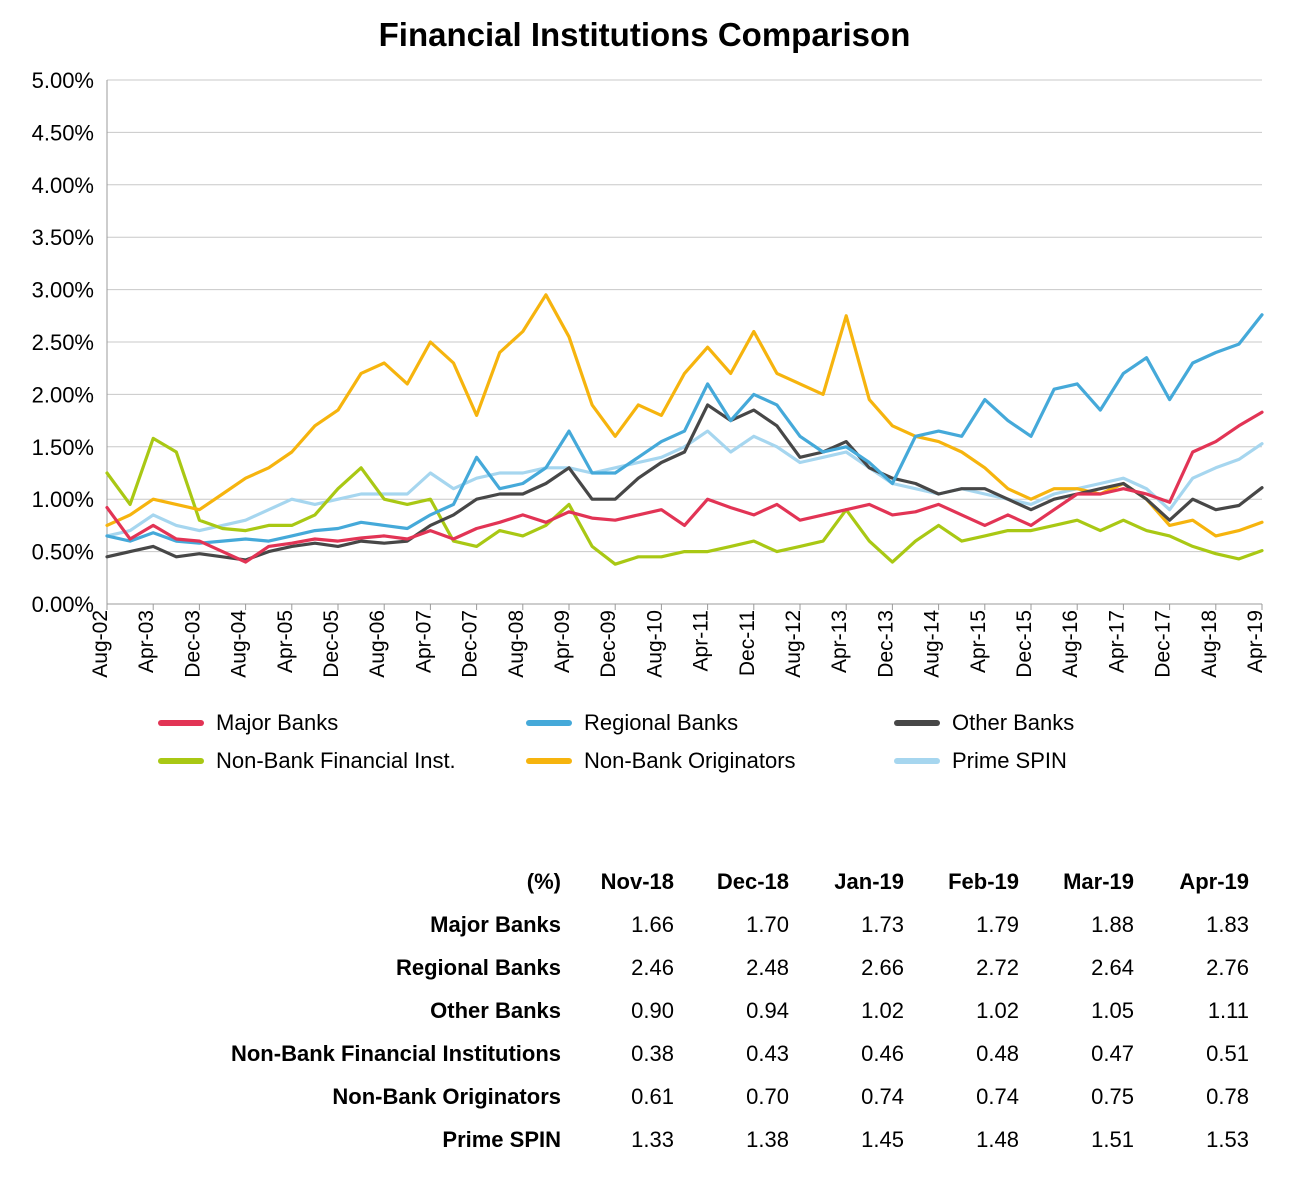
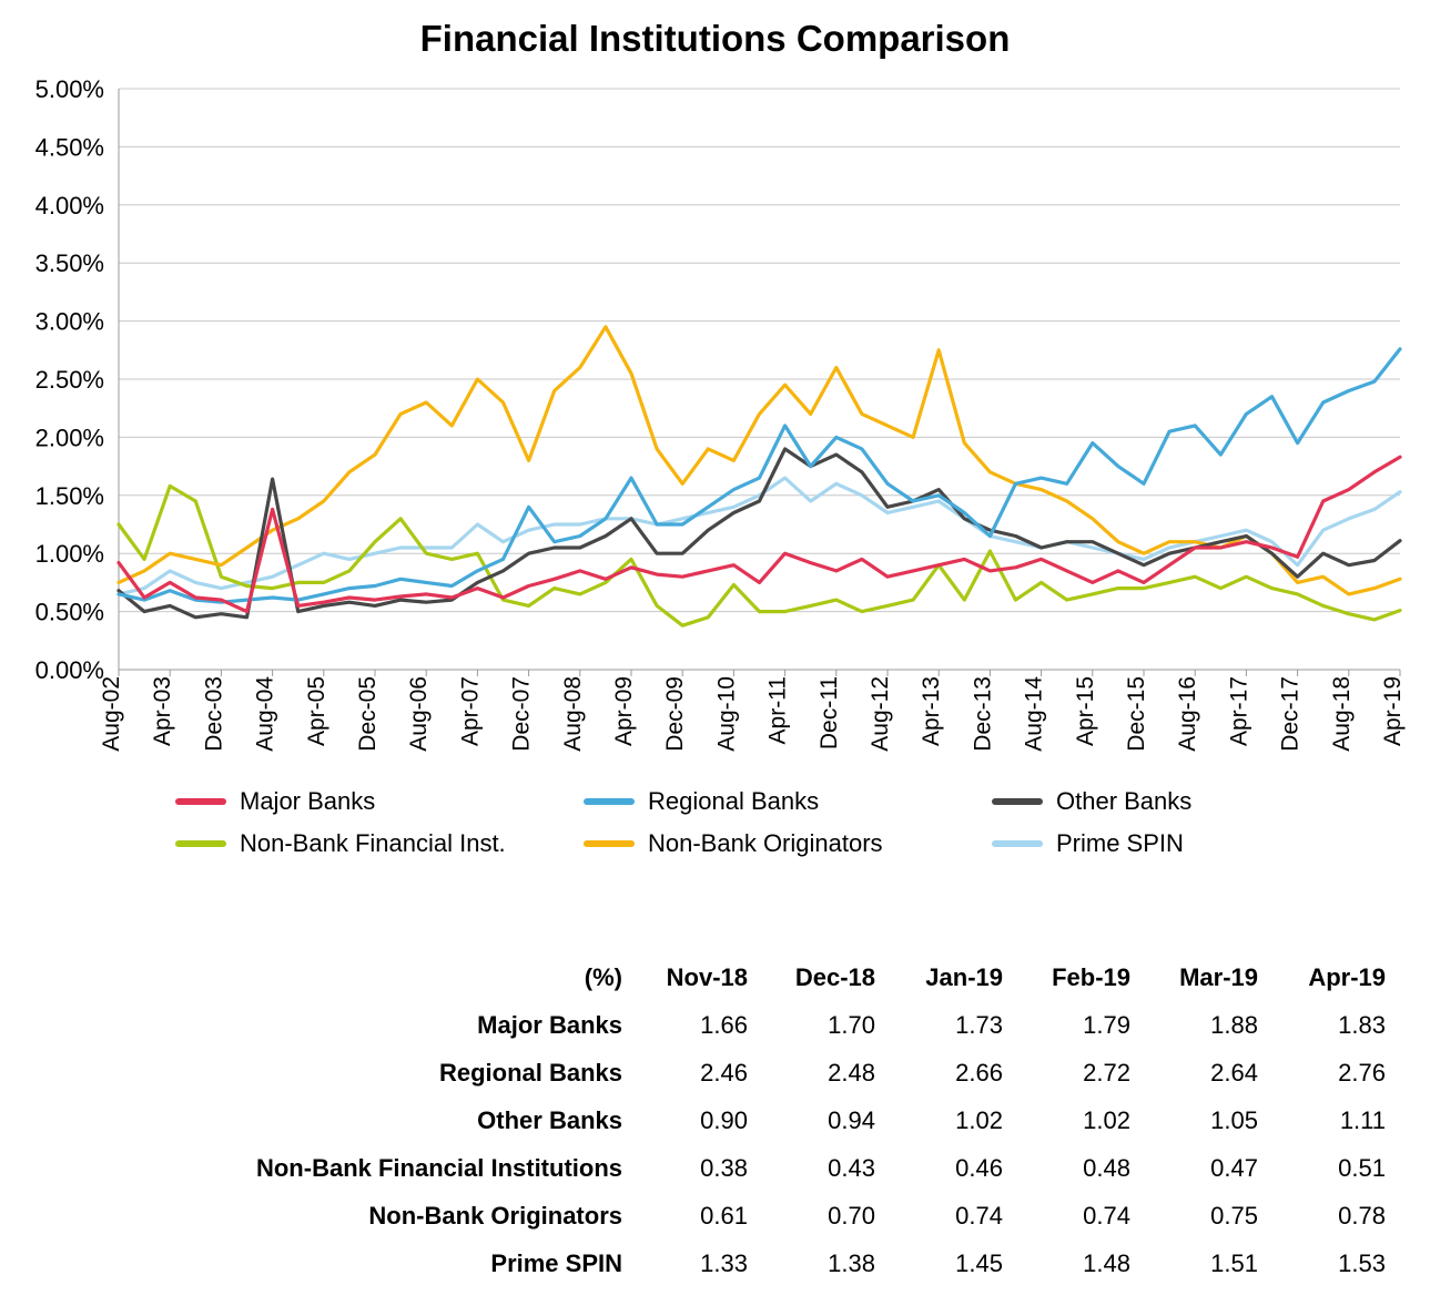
Other Banks/Aug-02: 0.45% -> 0.68%
Major Banks/Aug-04: 0.40% -> 1.38%
Other Banks/Aug-04: 0.42% -> 1.64%
Non-Bank Financial Inst./Aug-10: 0.45% -> 0.73%
Non-Bank Financial Inst./Dec-13: 0.40% -> 1.02%
